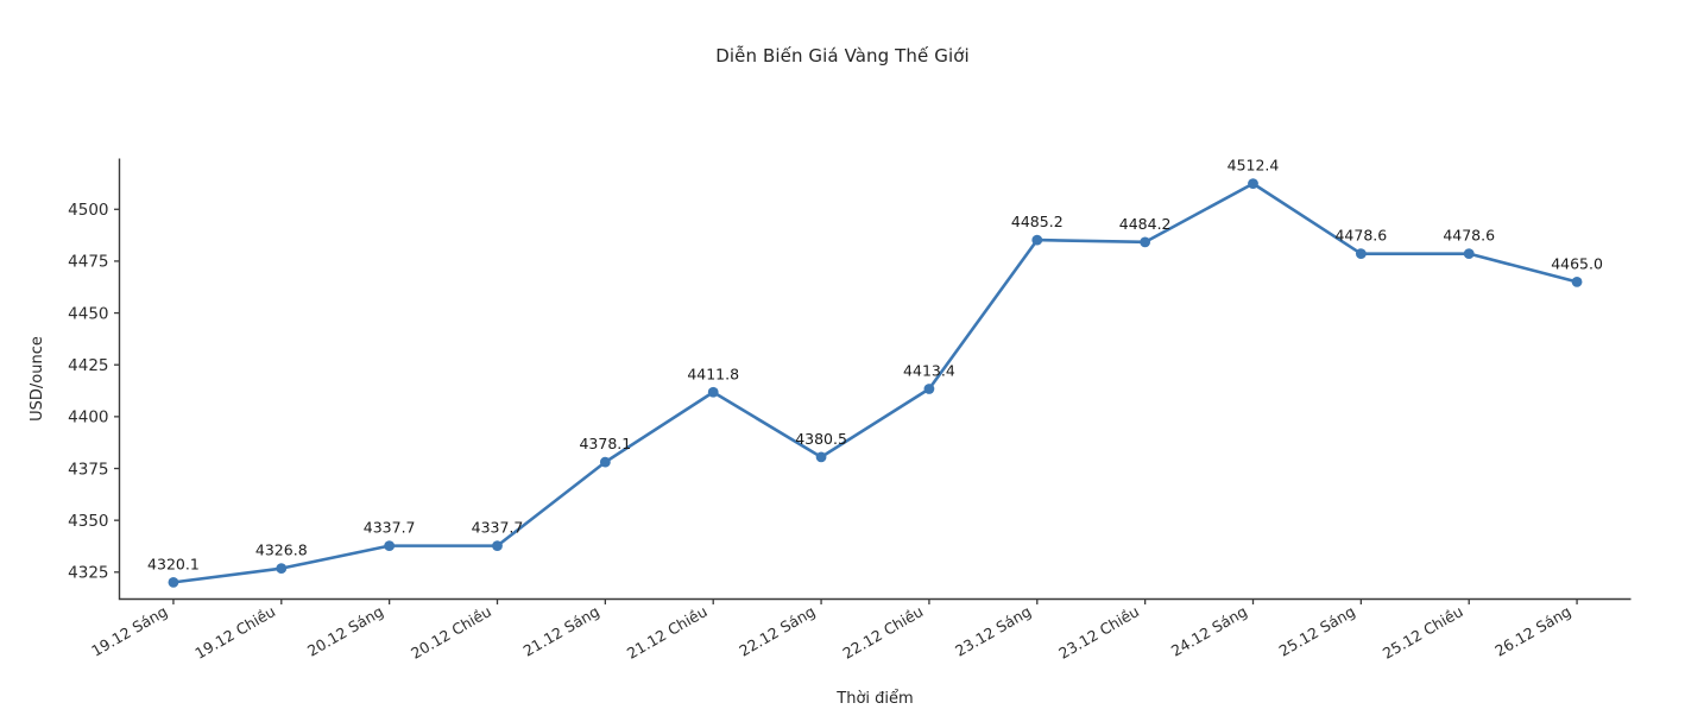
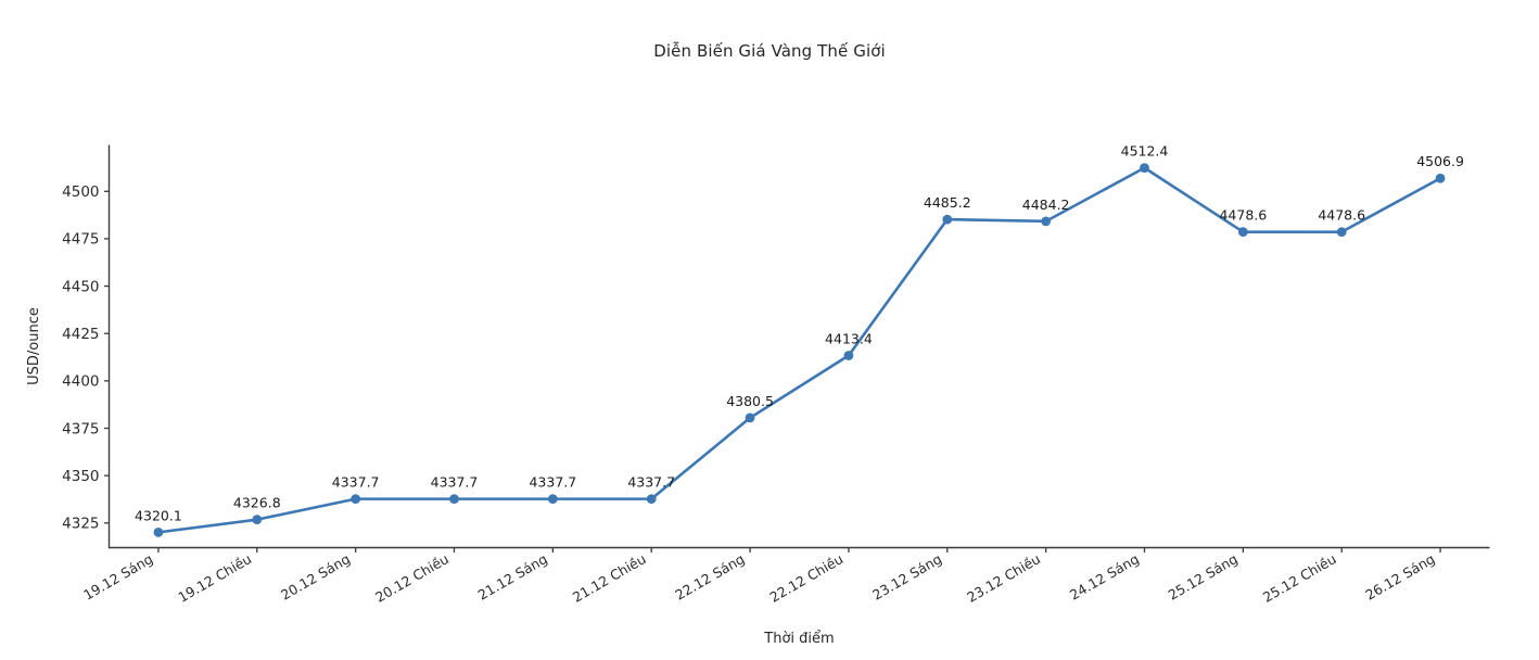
21.12 Sáng: 4378.1 -> 4337.7
21.12 Chiều: 4411.8 -> 4337.7
26.12 Sáng: 4465.0 -> 4506.9
